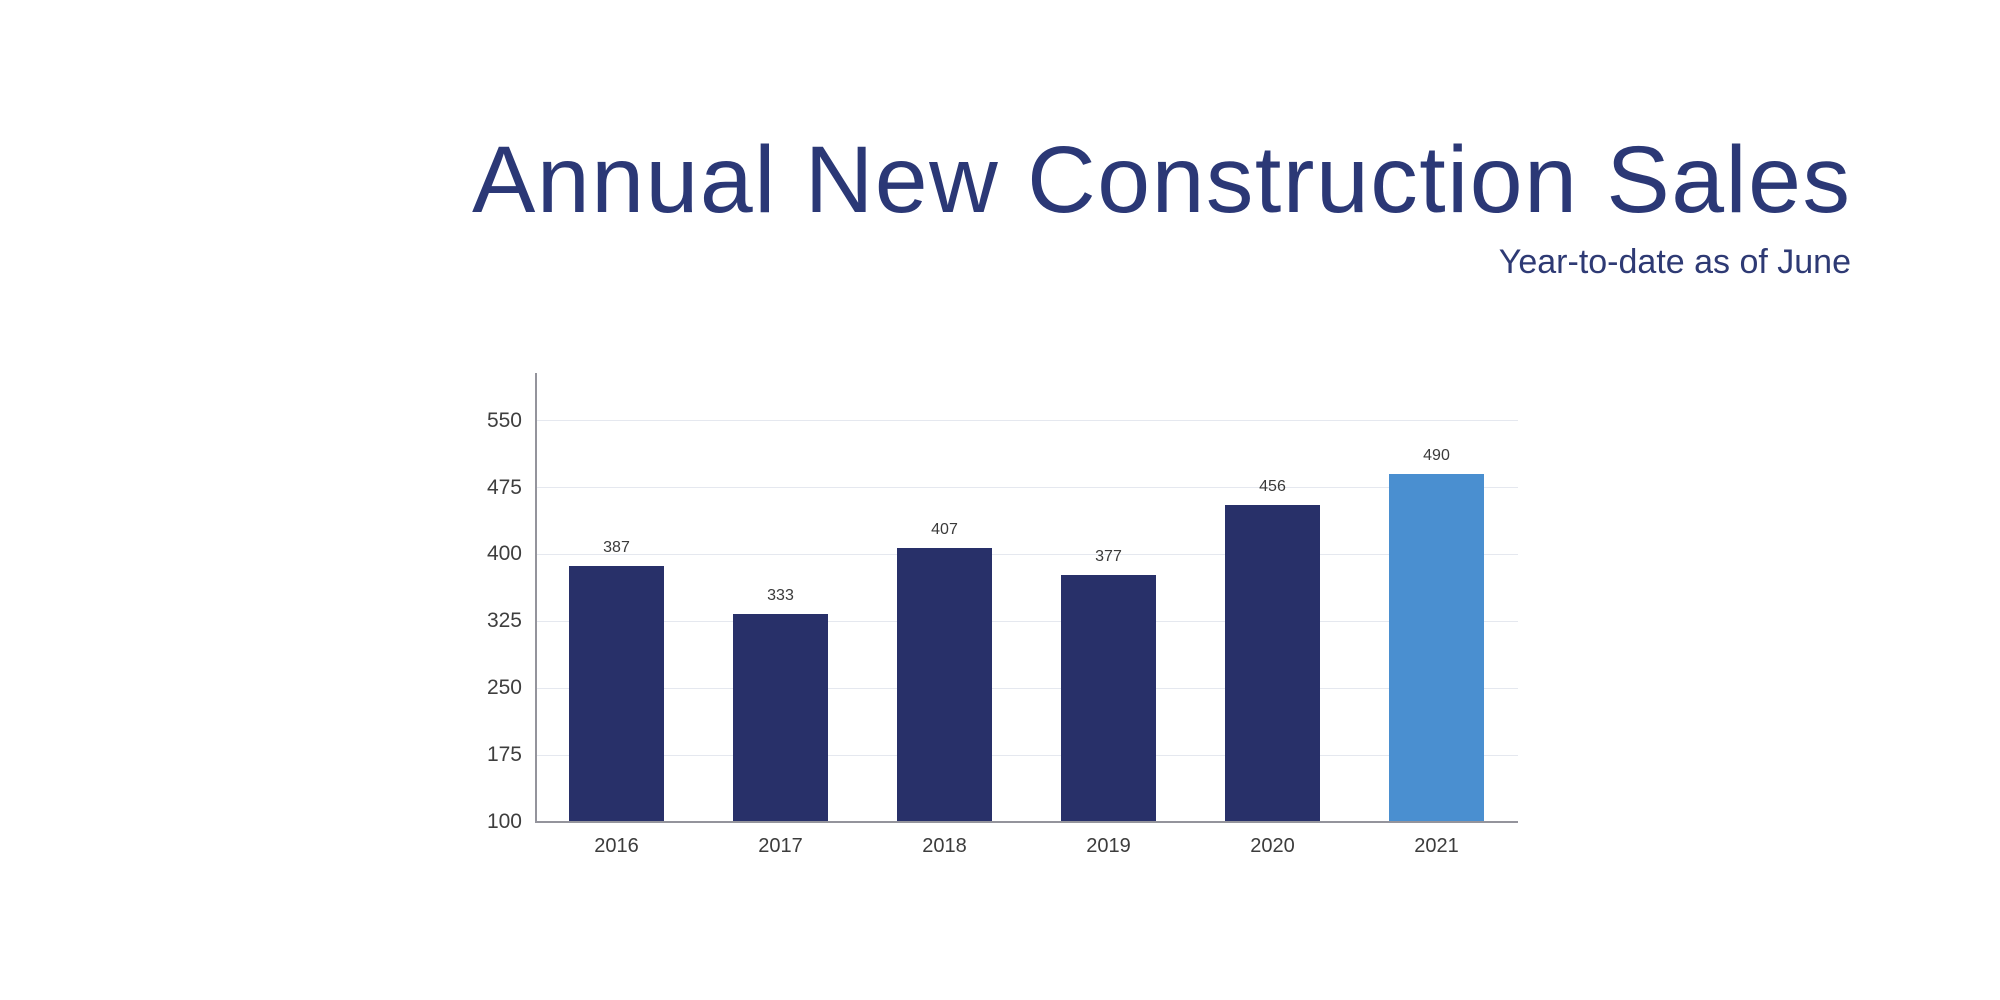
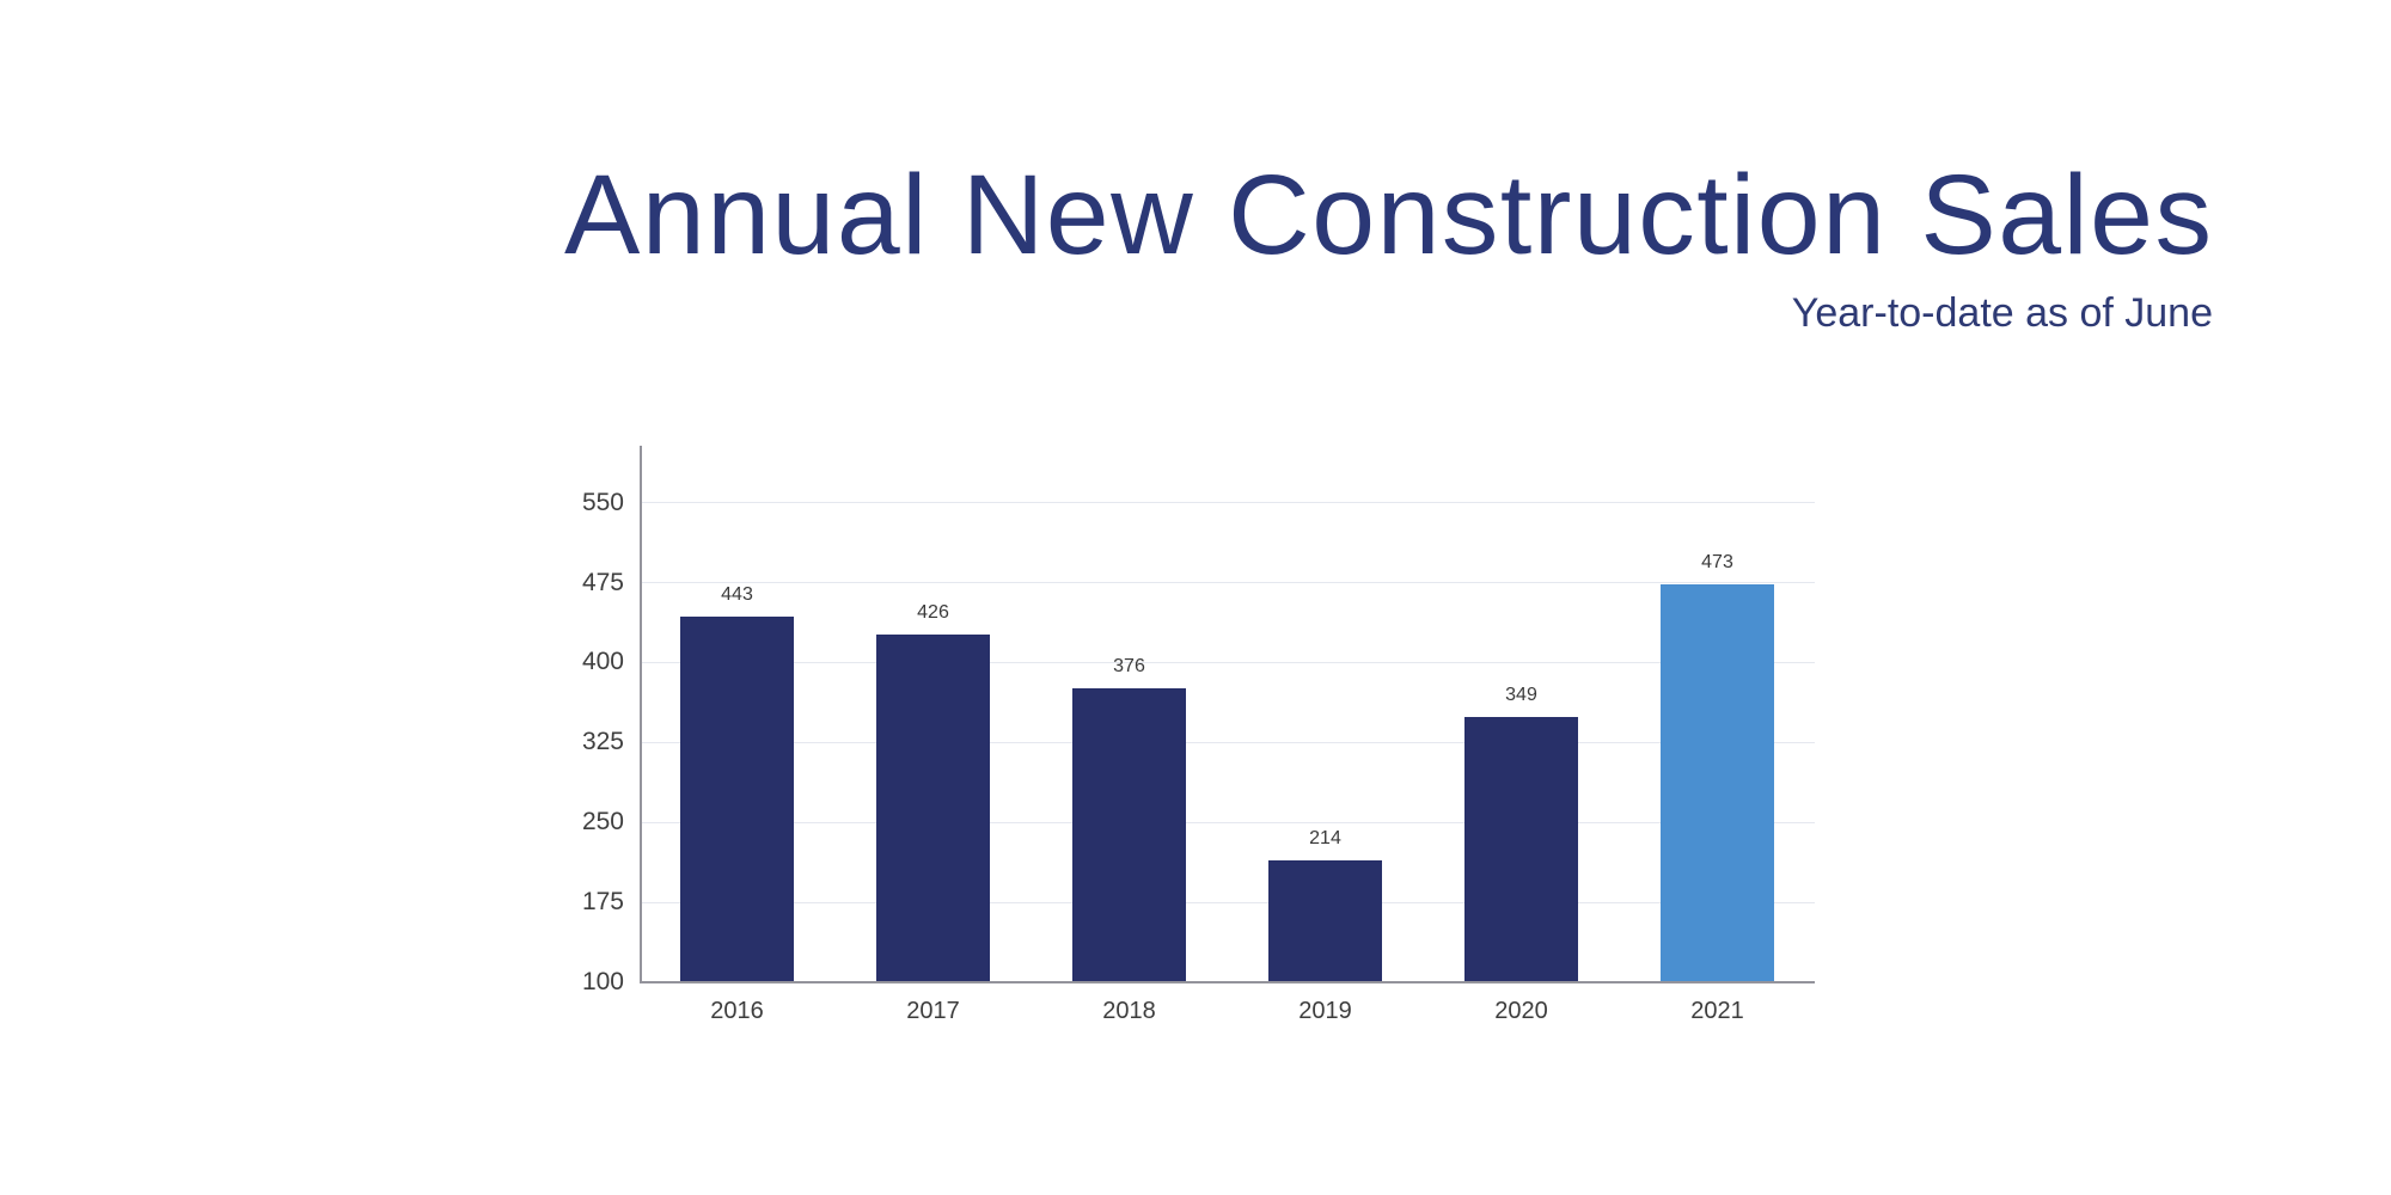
2016: 387 -> 443
2017: 333 -> 426
2018: 407 -> 376
2019: 377 -> 214
2020: 456 -> 349
2021: 490 -> 473
